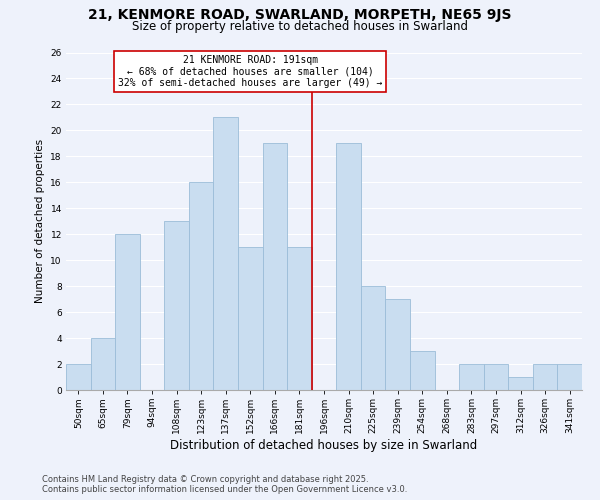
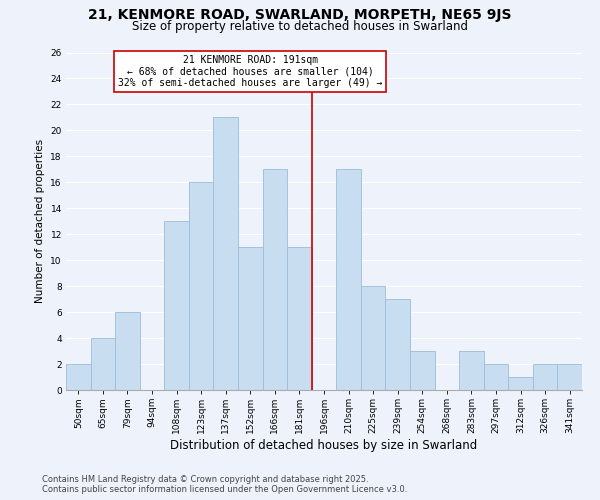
79sqm: 12 -> 6
166sqm: 19 -> 17
210sqm: 19 -> 17
283sqm: 2 -> 3
